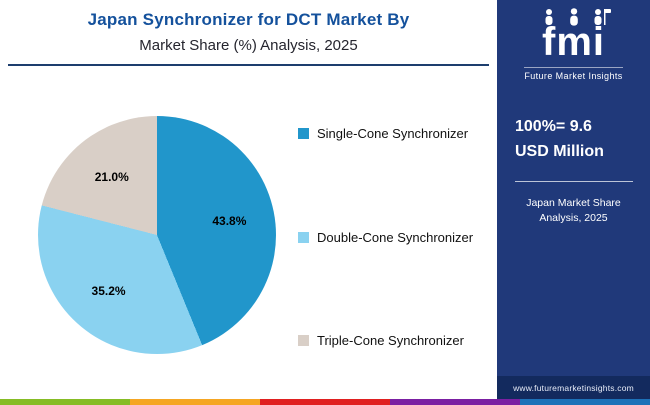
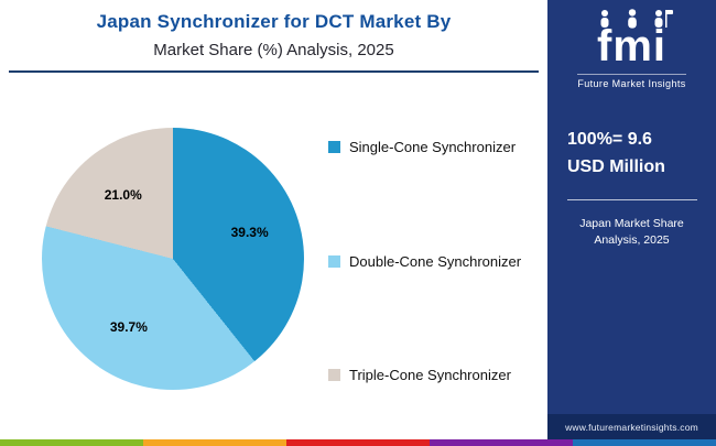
Single-Cone Synchronizer: 43.8% -> 39.3%
Double-Cone Synchronizer: 35.2% -> 39.7%
